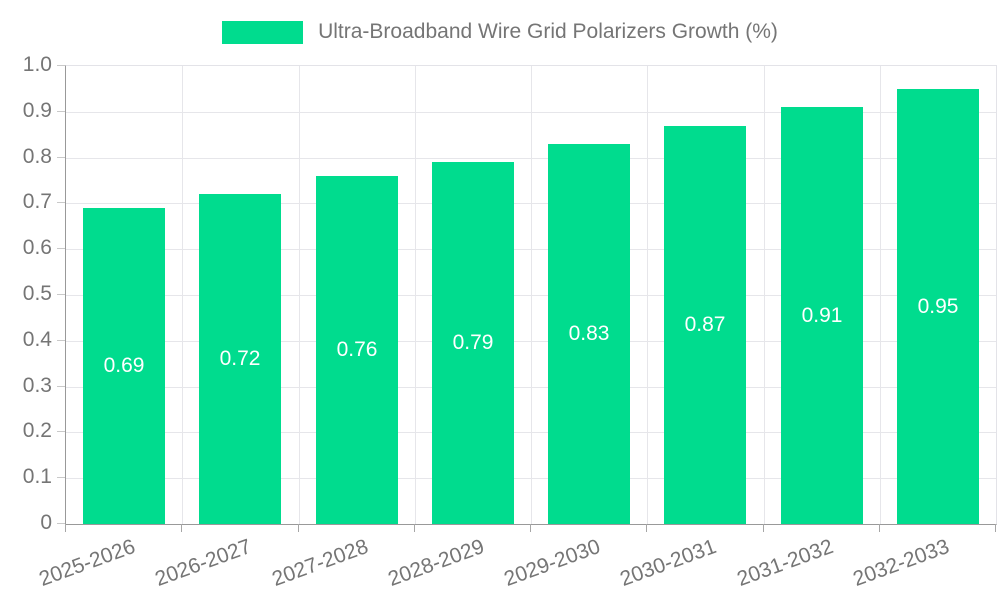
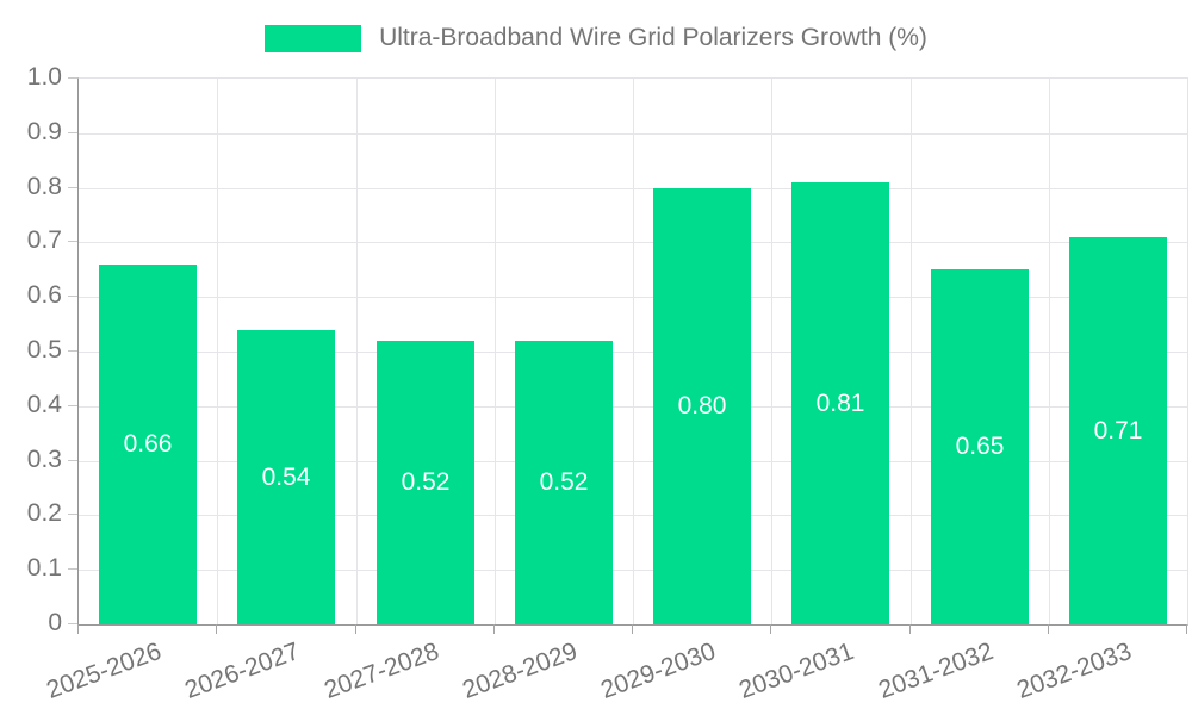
2025-2026: 0.69 -> 0.66
2026-2027: 0.72 -> 0.54
2027-2028: 0.76 -> 0.52
2028-2029: 0.79 -> 0.52
2029-2030: 0.83 -> 0.80
2030-2031: 0.87 -> 0.81
2031-2032: 0.91 -> 0.65
2032-2033: 0.95 -> 0.71
